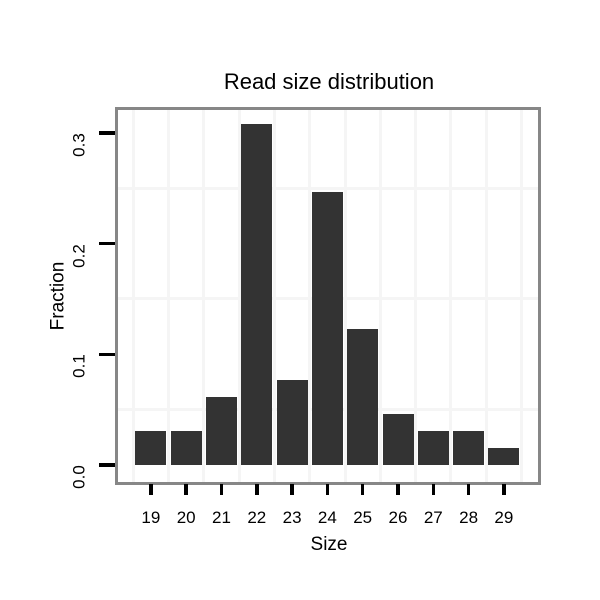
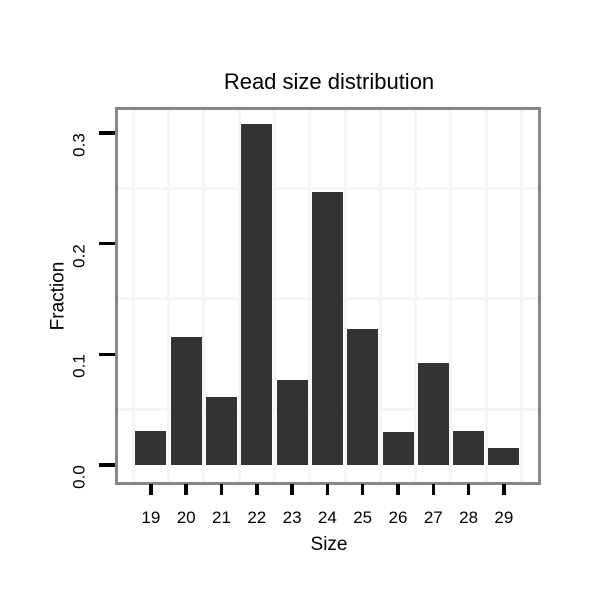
20: 0.031 -> 0.116
26: 0.046 -> 0.030
27: 0.031 -> 0.092
